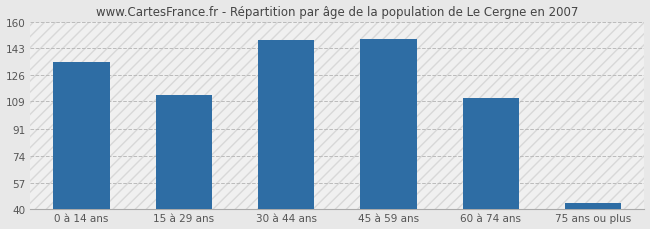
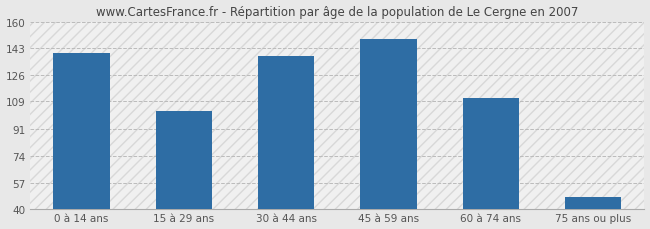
0 à 14 ans: 134 -> 140
15 à 29 ans: 113 -> 103
30 à 44 ans: 148 -> 138
75 ans ou plus: 44 -> 48
